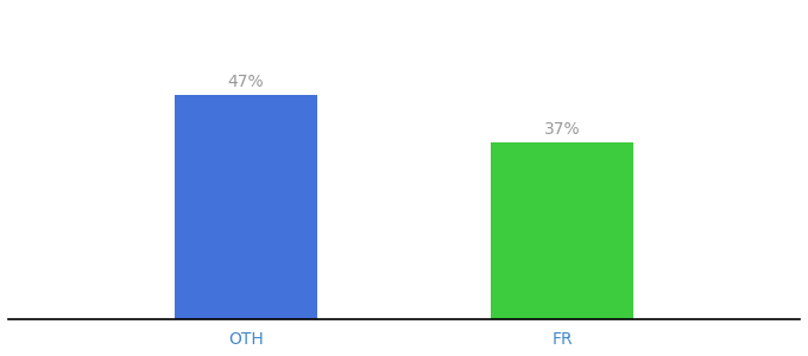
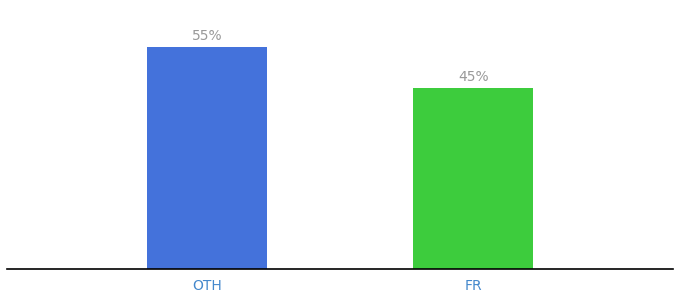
OTH: 47% -> 55%
FR: 37% -> 45%
